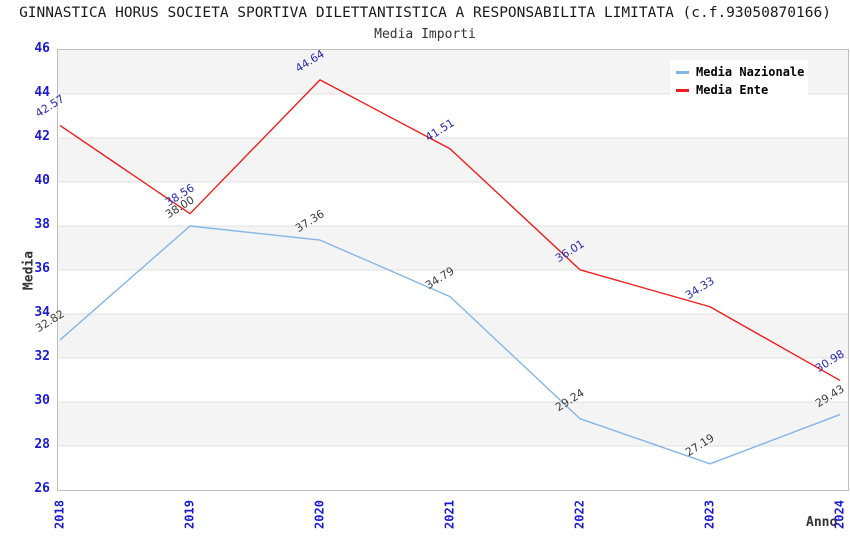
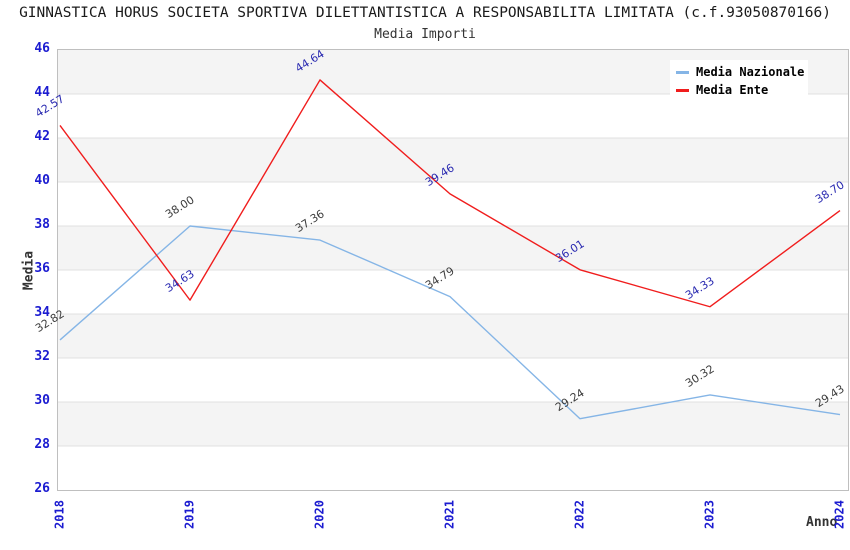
Media Ente/2019: 38.56 -> 34.63
Media Ente/2021: 41.51 -> 39.46
Media Nazionale/2023: 27.19 -> 30.32
Media Ente/2024: 30.98 -> 38.70
